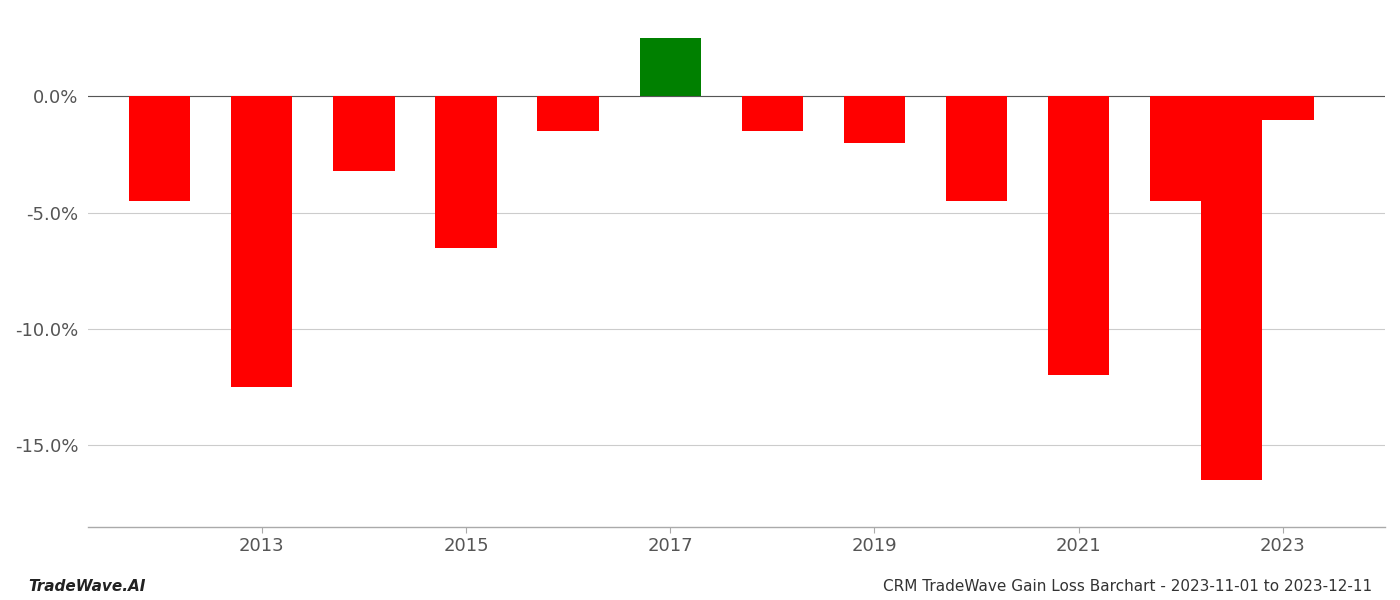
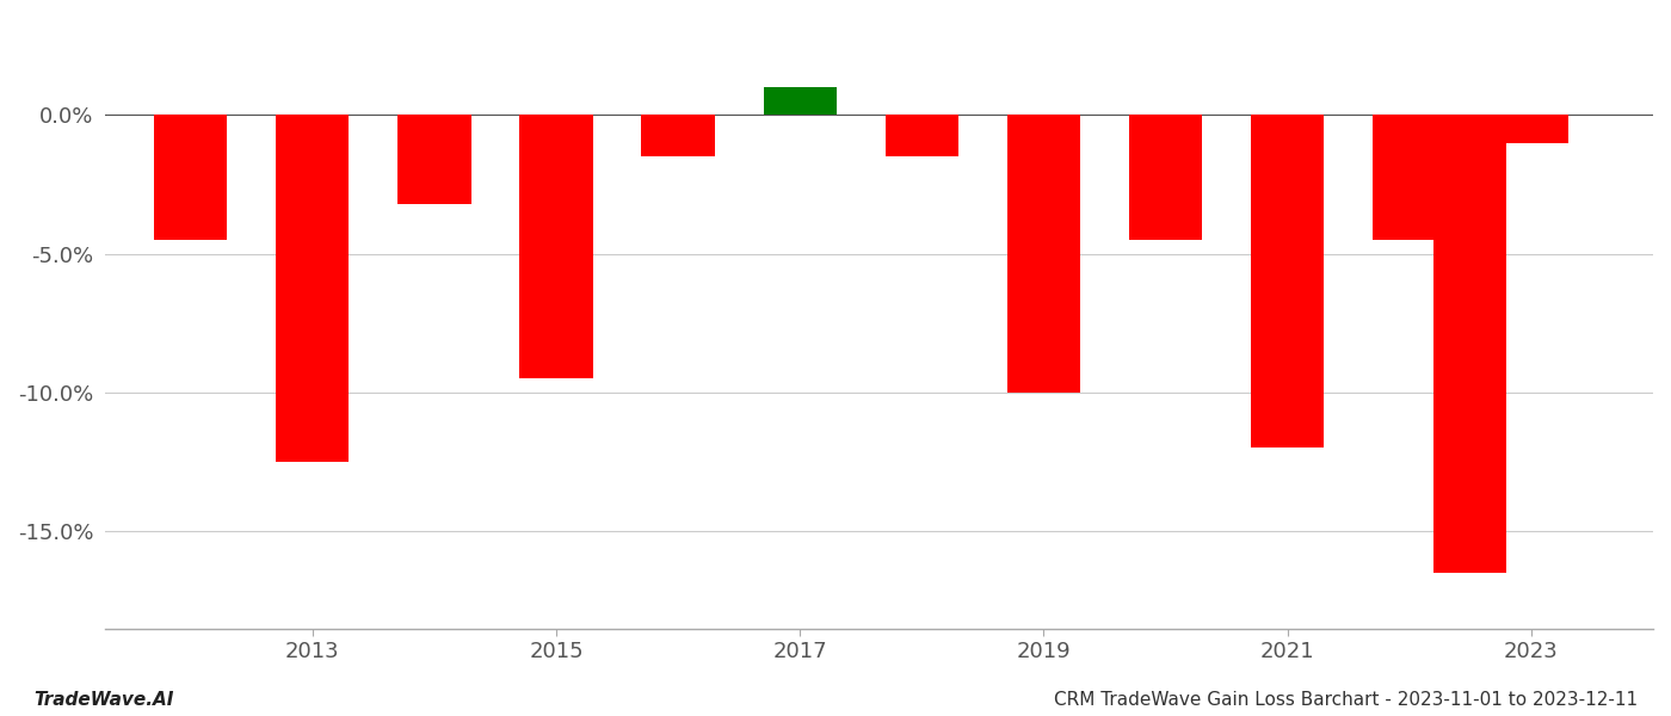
2015: -6.5% -> -9.5%
2017: 2.5% -> 1.0%
2019: -2.0% -> -10.0%
